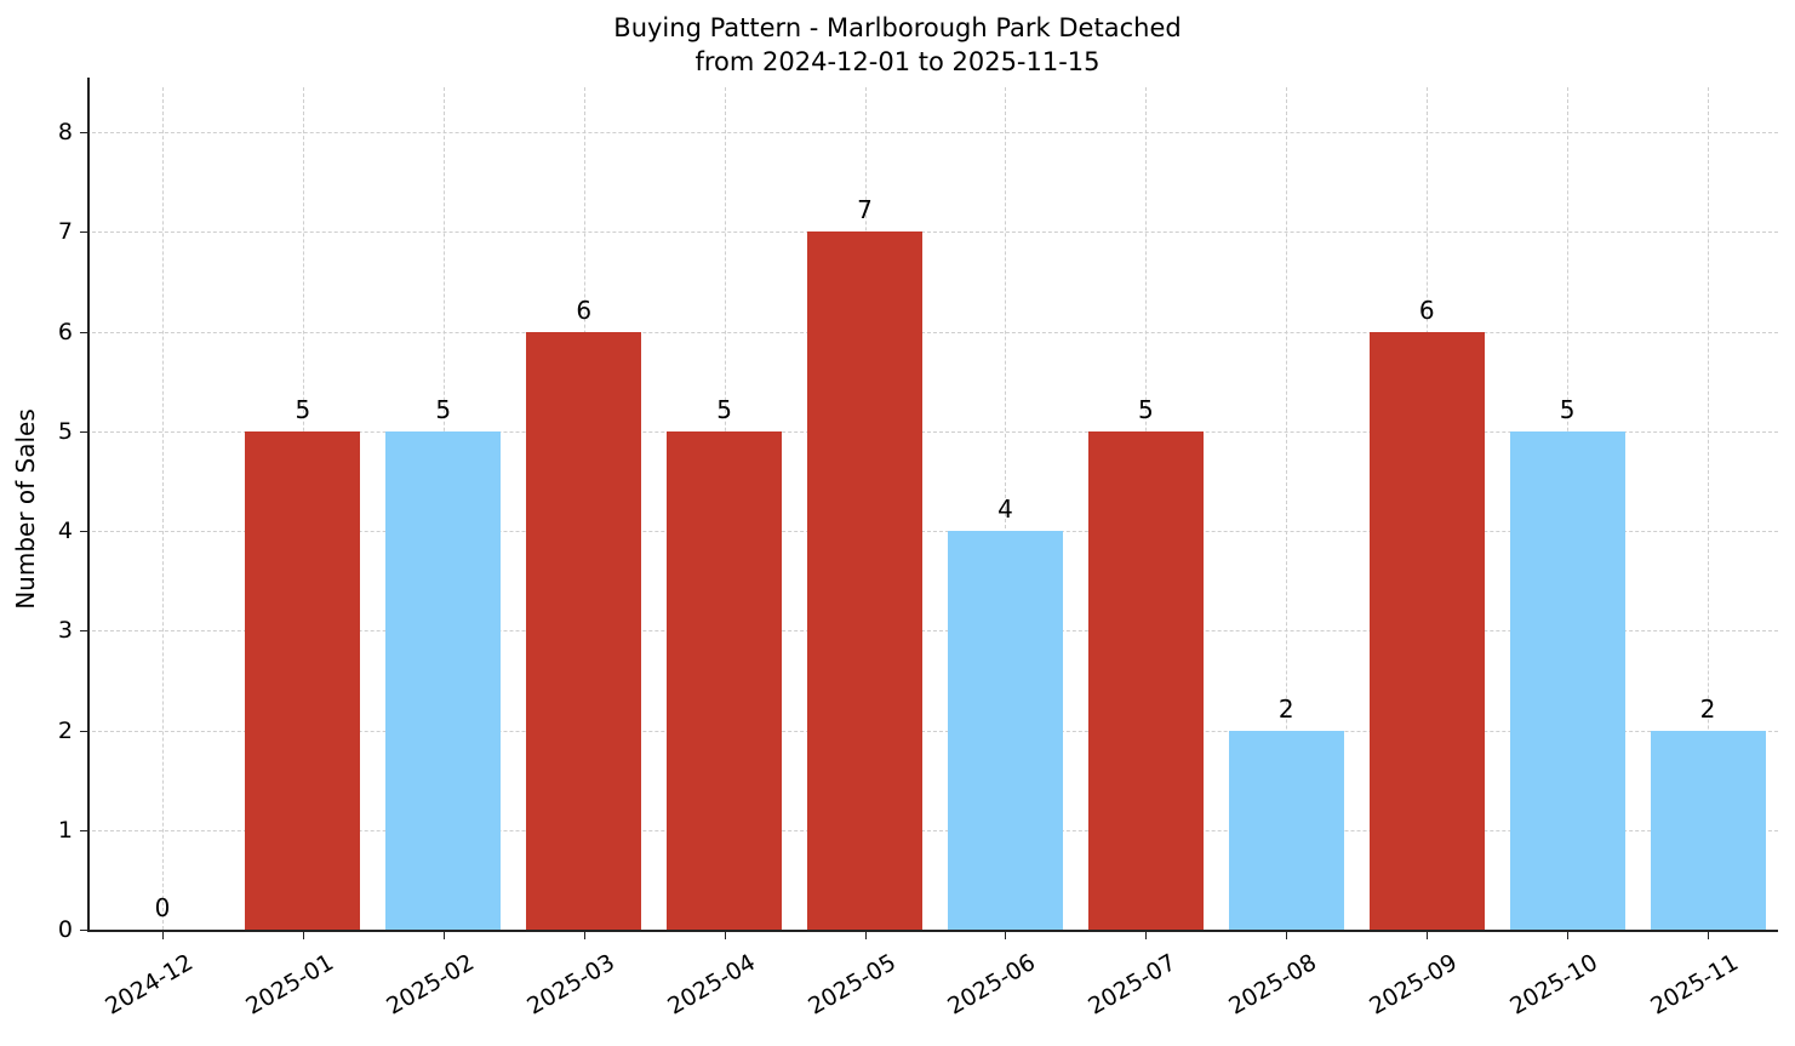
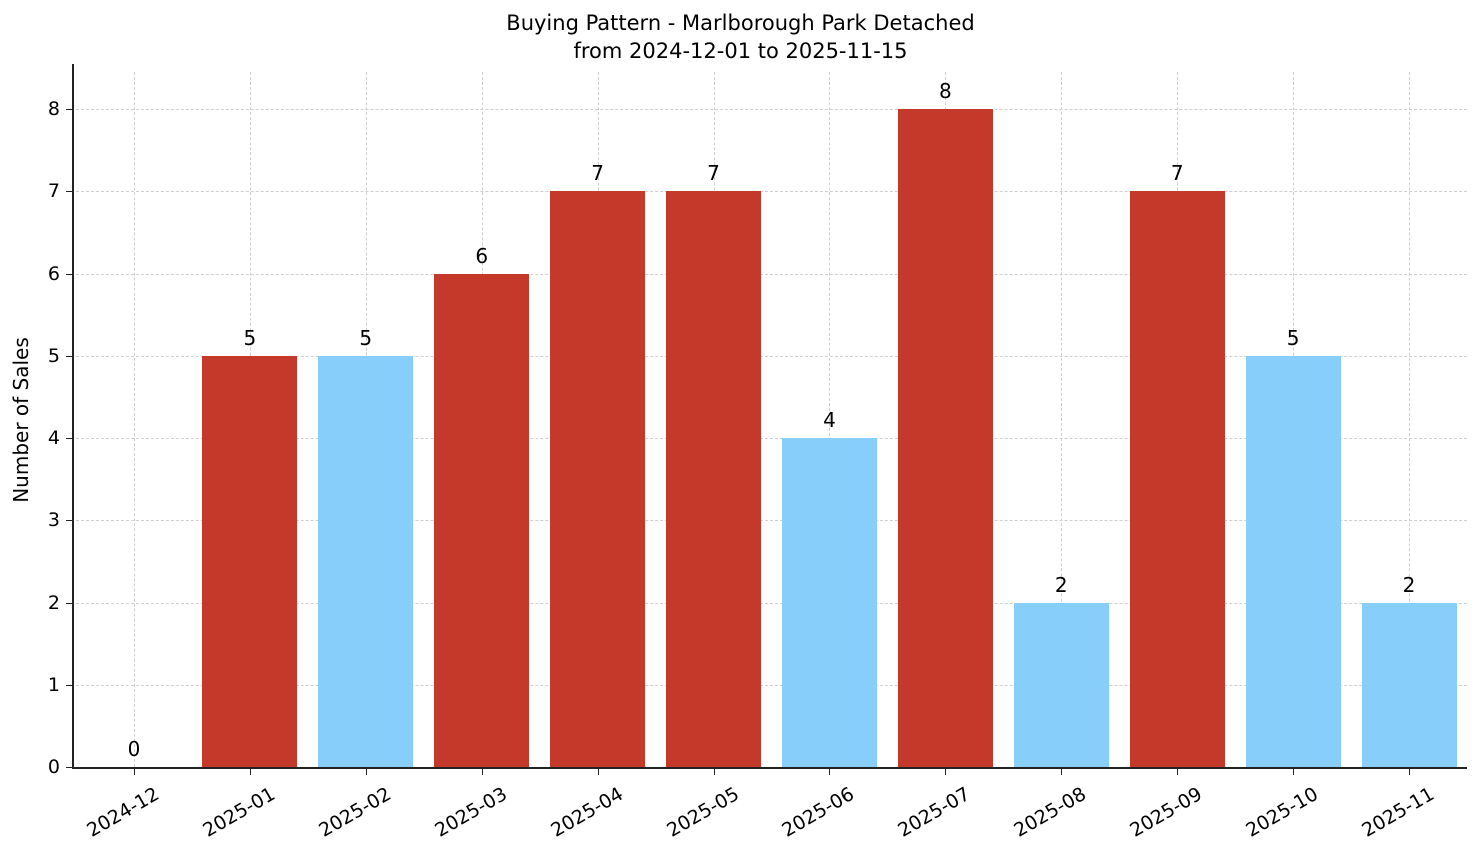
2025-04: 5 -> 7
2025-07: 5 -> 8
2025-09: 6 -> 7
